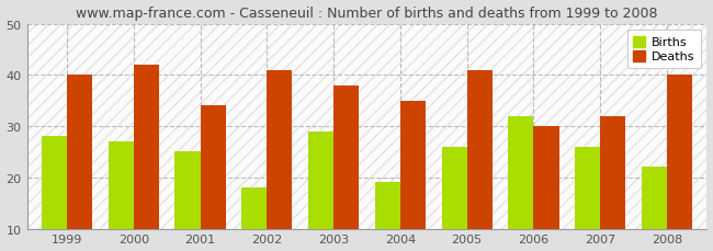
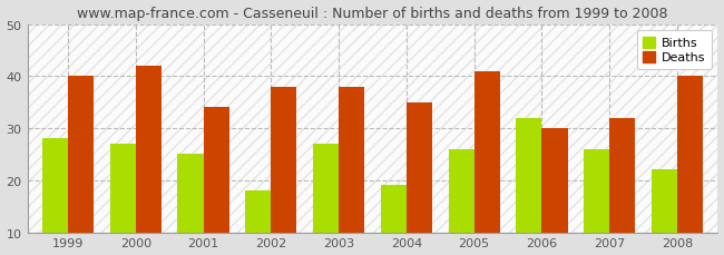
Deaths/2002: 41 -> 38
Births/2003: 29 -> 27
